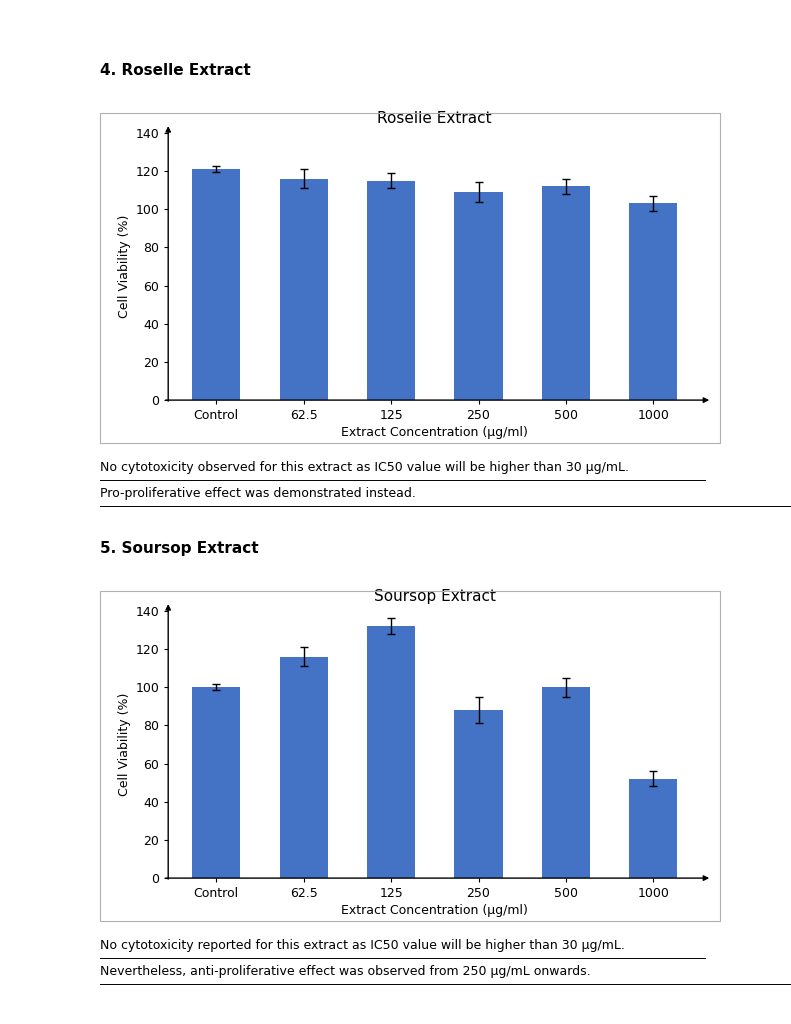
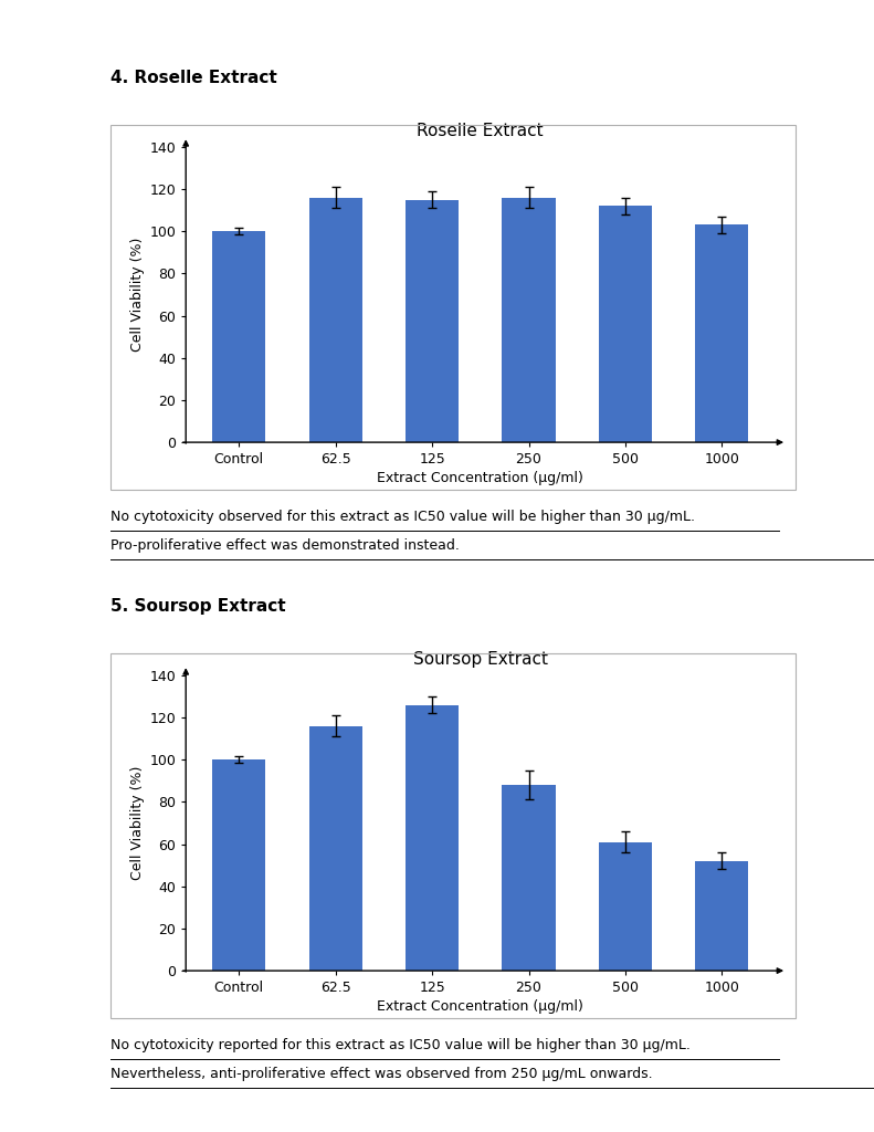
Roselle Extract/Control: 121 -> 100
Roselle Extract/250: 109 -> 116
Soursop Extract/125: 132 -> 126
Soursop Extract/500: 100 -> 61
